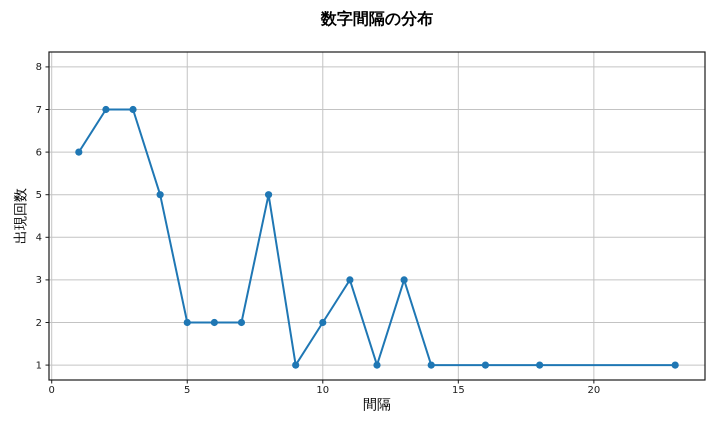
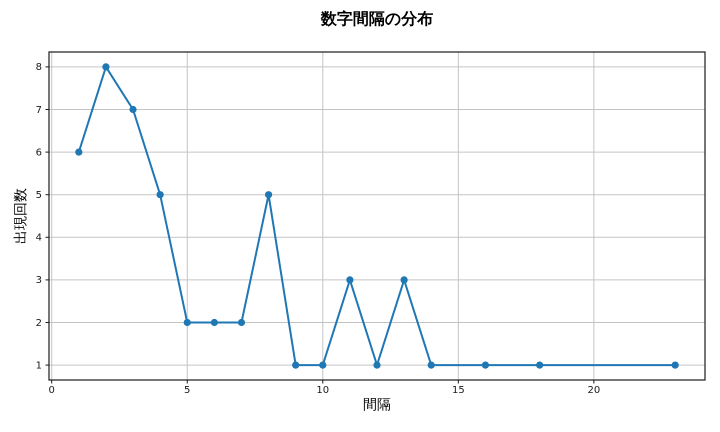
2: 7 -> 8
10: 2 -> 1
